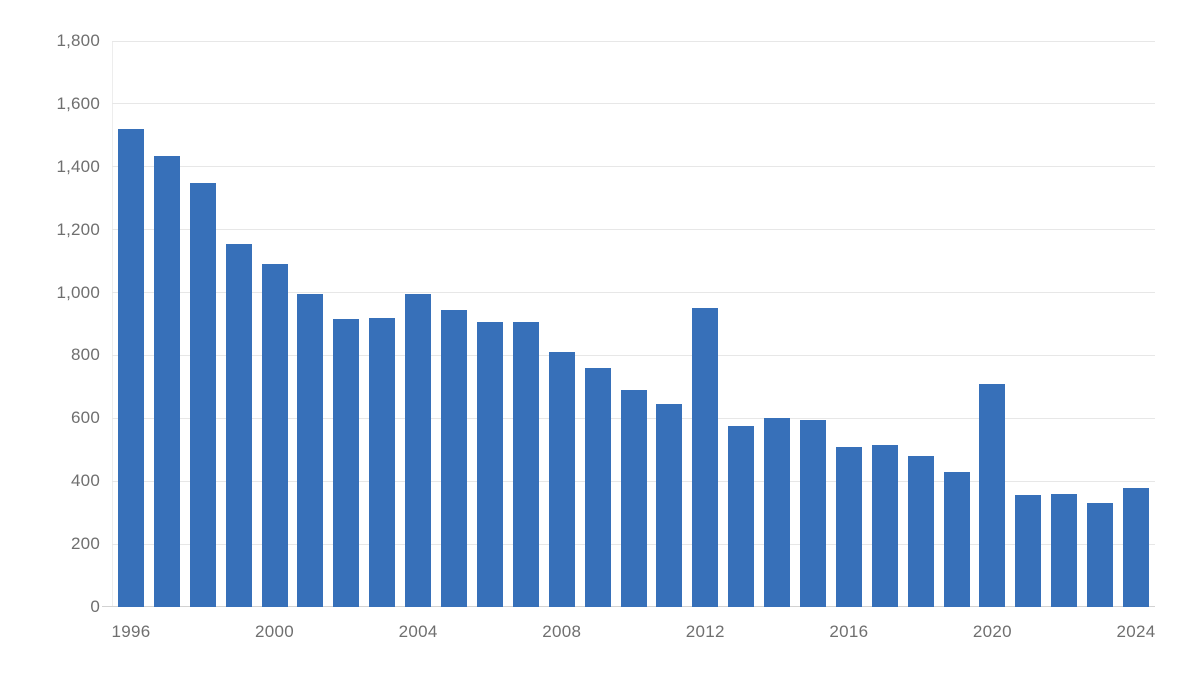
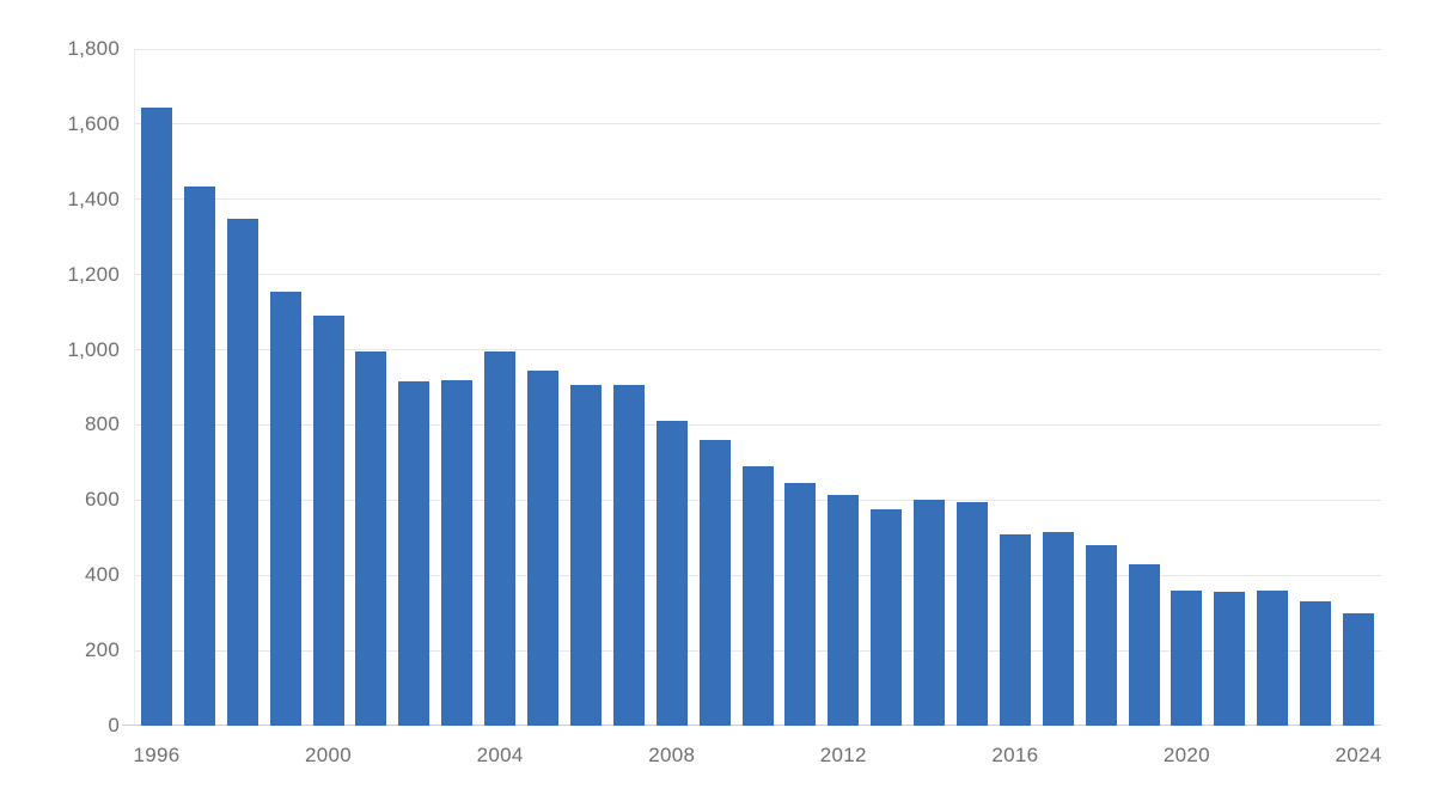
1996: 1520 -> 1640
2012: 950 -> 620
2020: 710 -> 360
2024: 380 -> 300
